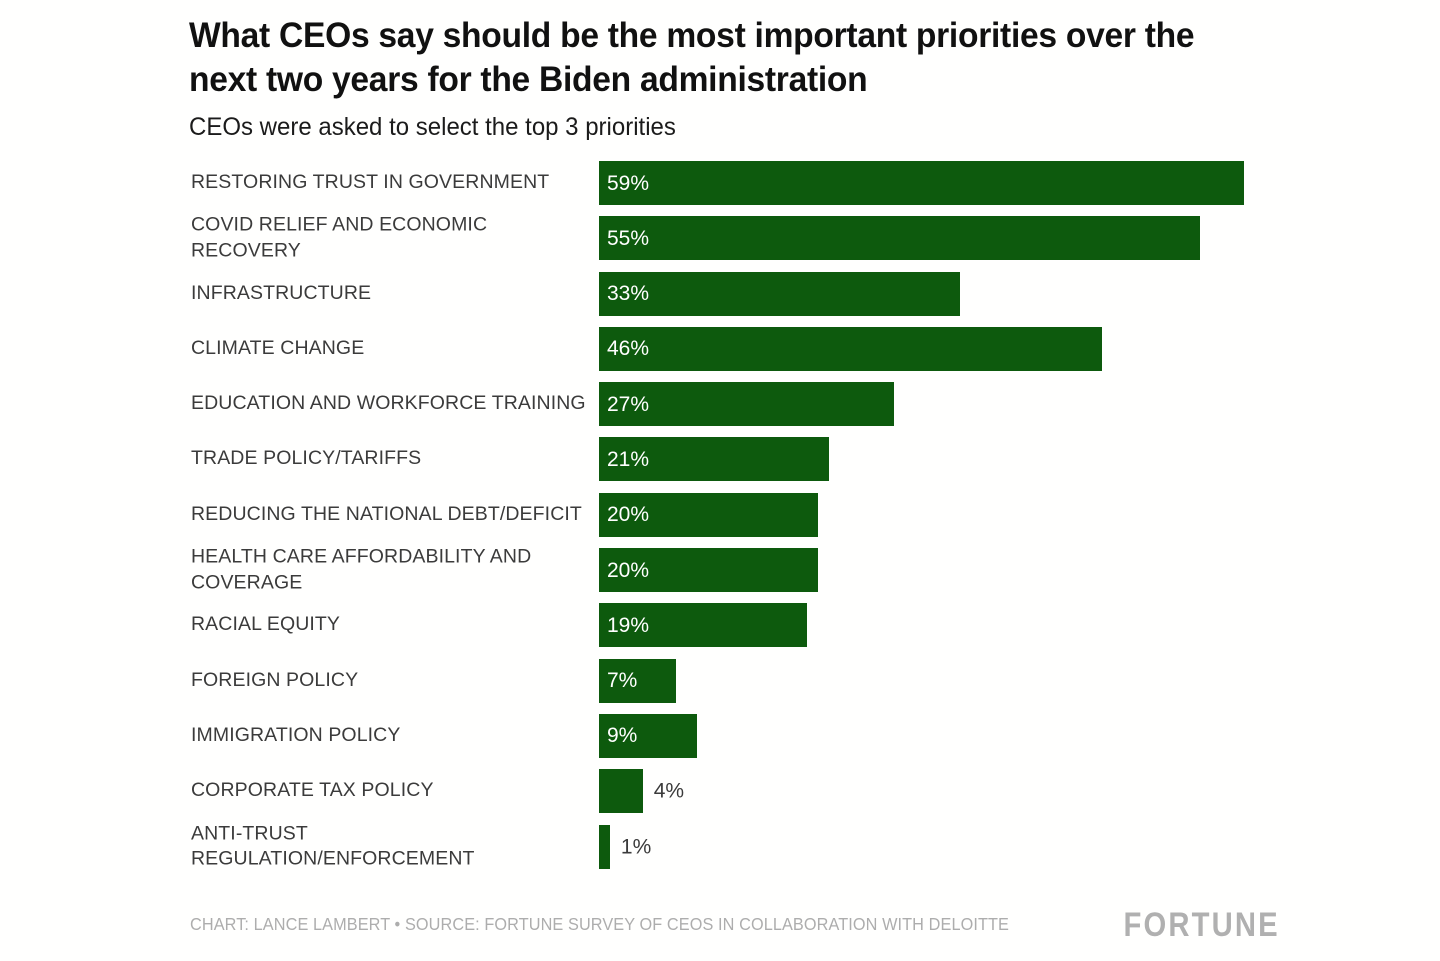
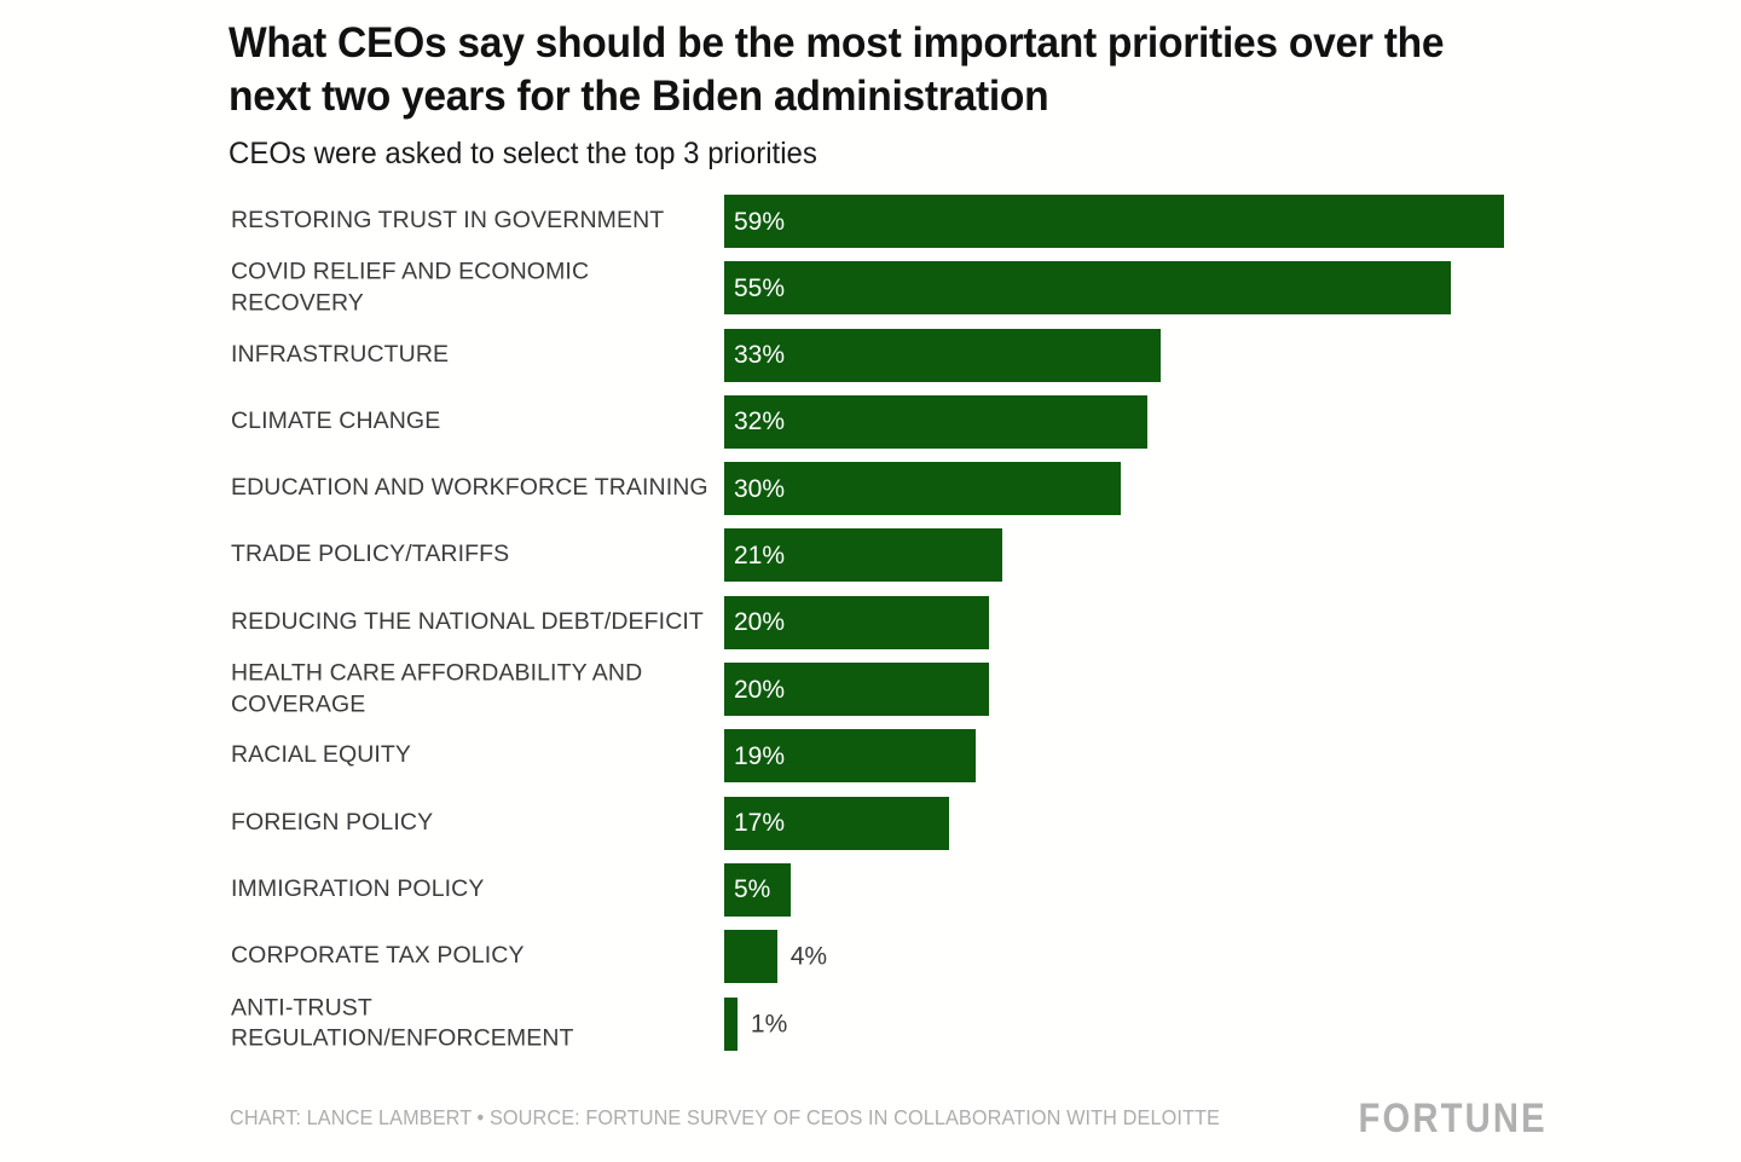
CLIMATE CHANGE: 46% -> 32%
EDUCATION AND WORKFORCE TRAINING: 27% -> 30%
FOREIGN POLICY: 7% -> 17%
IMMIGRATION POLICY: 9% -> 5%
